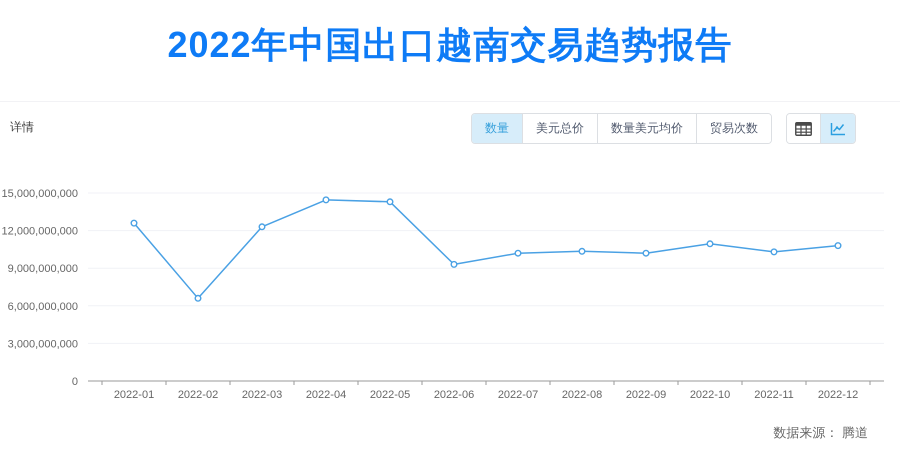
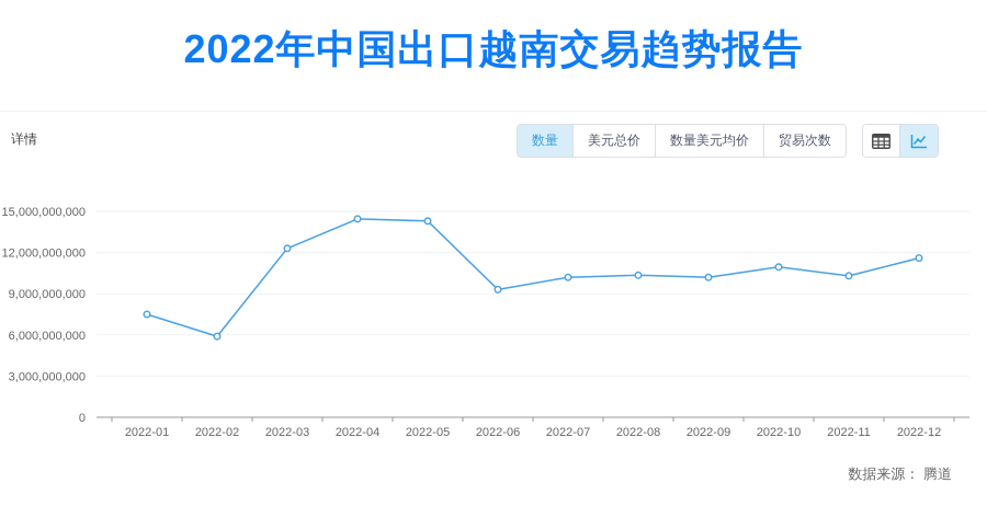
2022-01: 12600000000 -> 7500000000
2022-02: 6600000000 -> 5900000000
2022-12: 10800000000 -> 11600000000
